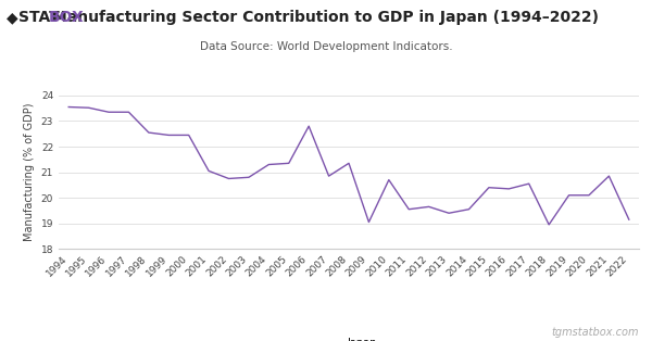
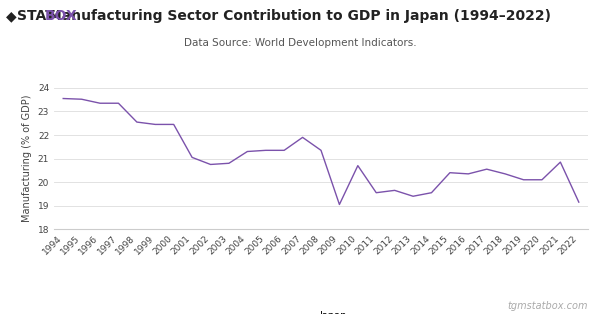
2006: 22.80 -> 21.35
2007: 20.85 -> 21.90
2018: 18.95 -> 20.35
